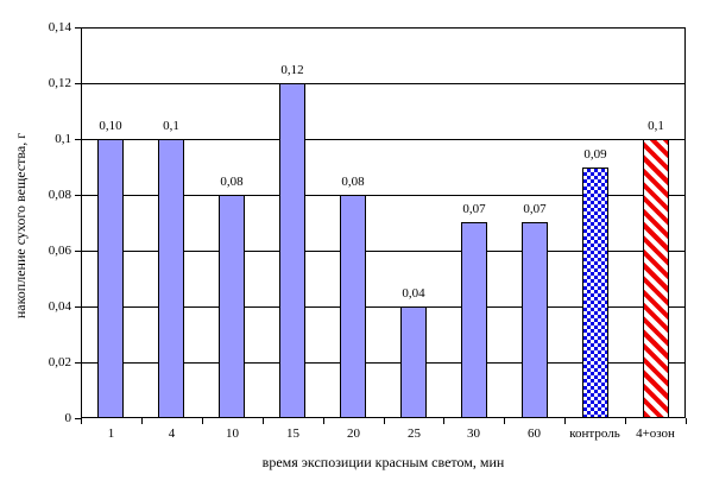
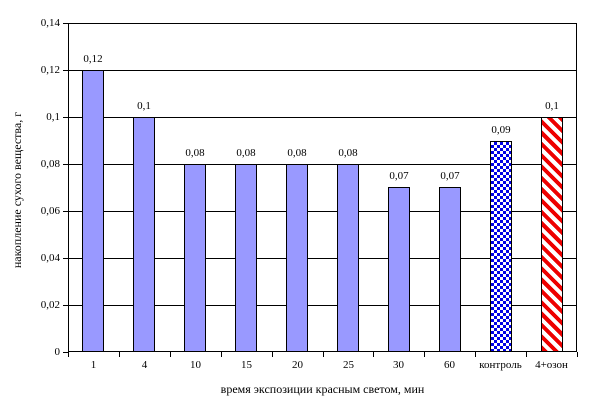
1: 0,10 -> 0,12
15: 0,12 -> 0,08
25: 0,04 -> 0,08
